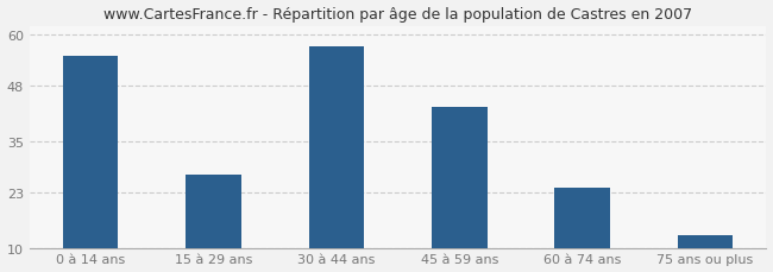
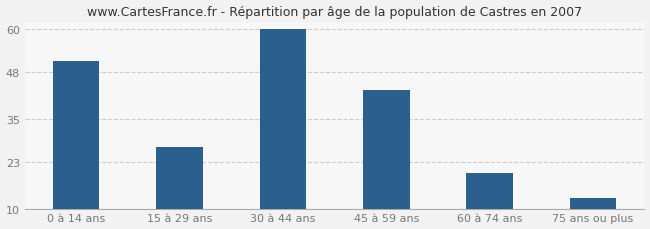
0 à 14 ans: 55 -> 51
30 à 44 ans: 57 -> 60
60 à 74 ans: 24 -> 20
